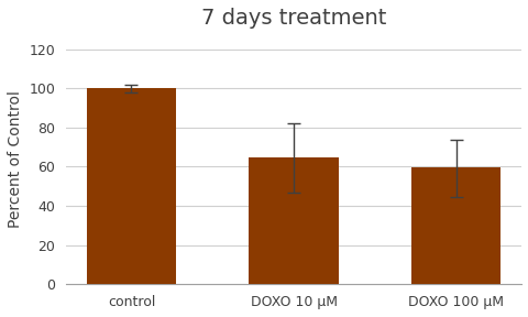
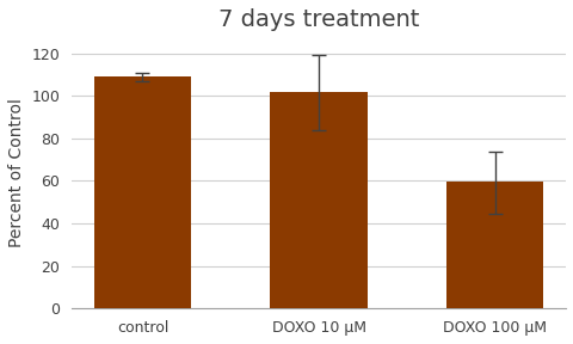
control: 100 -> 109
DOXO 10 μM: 65 -> 102
